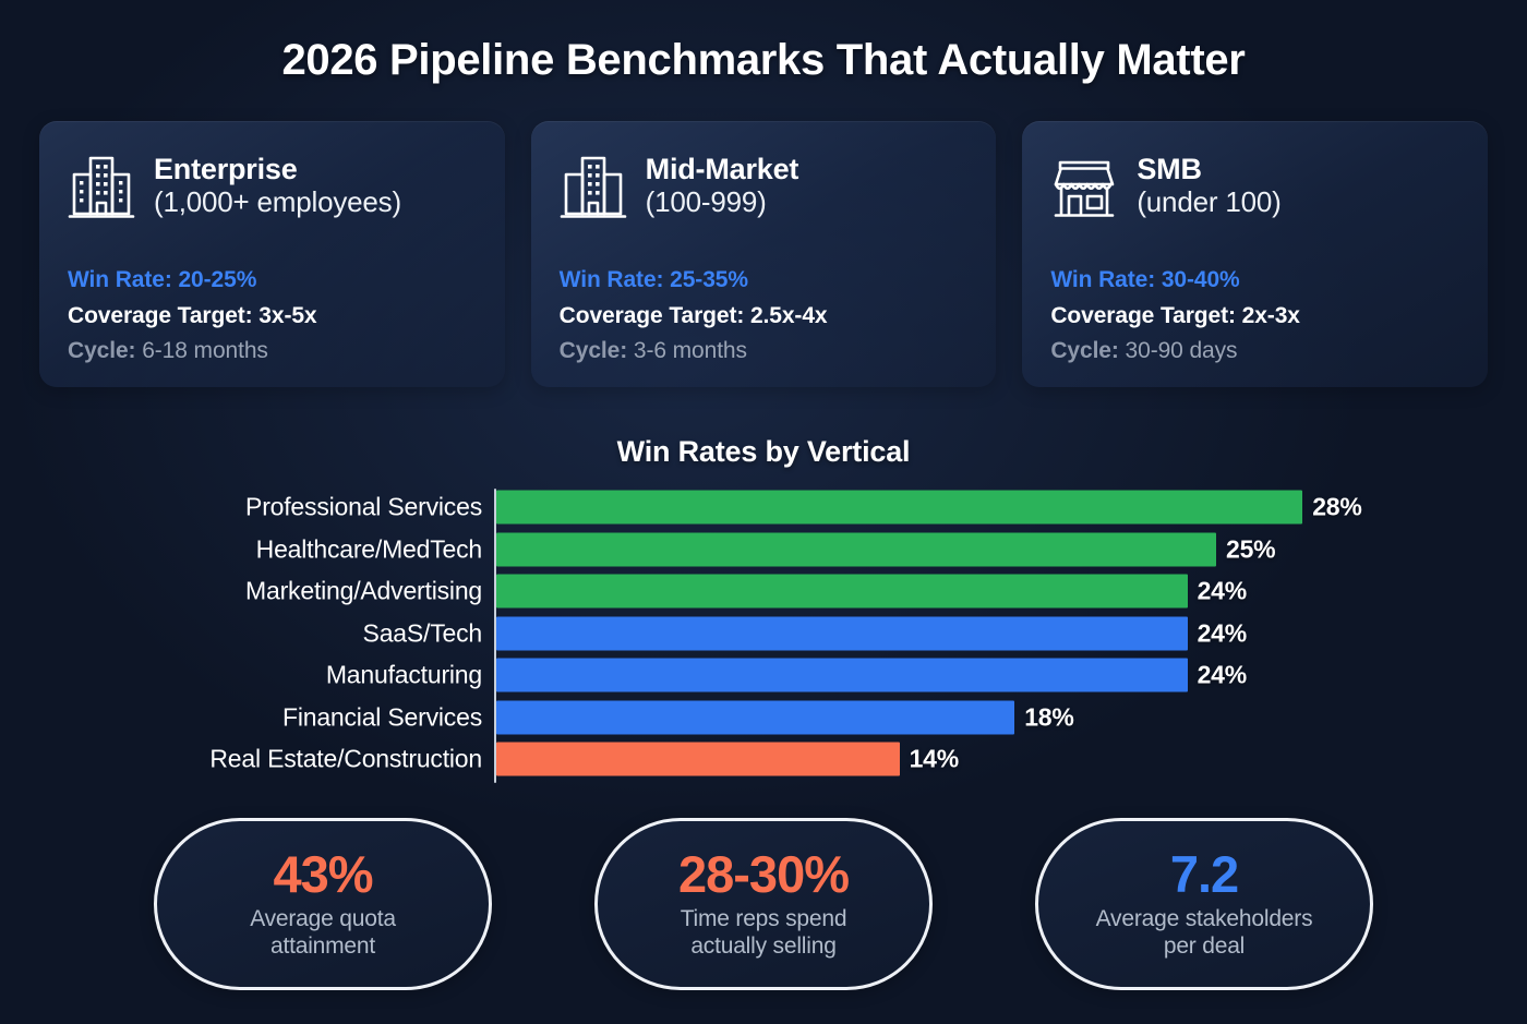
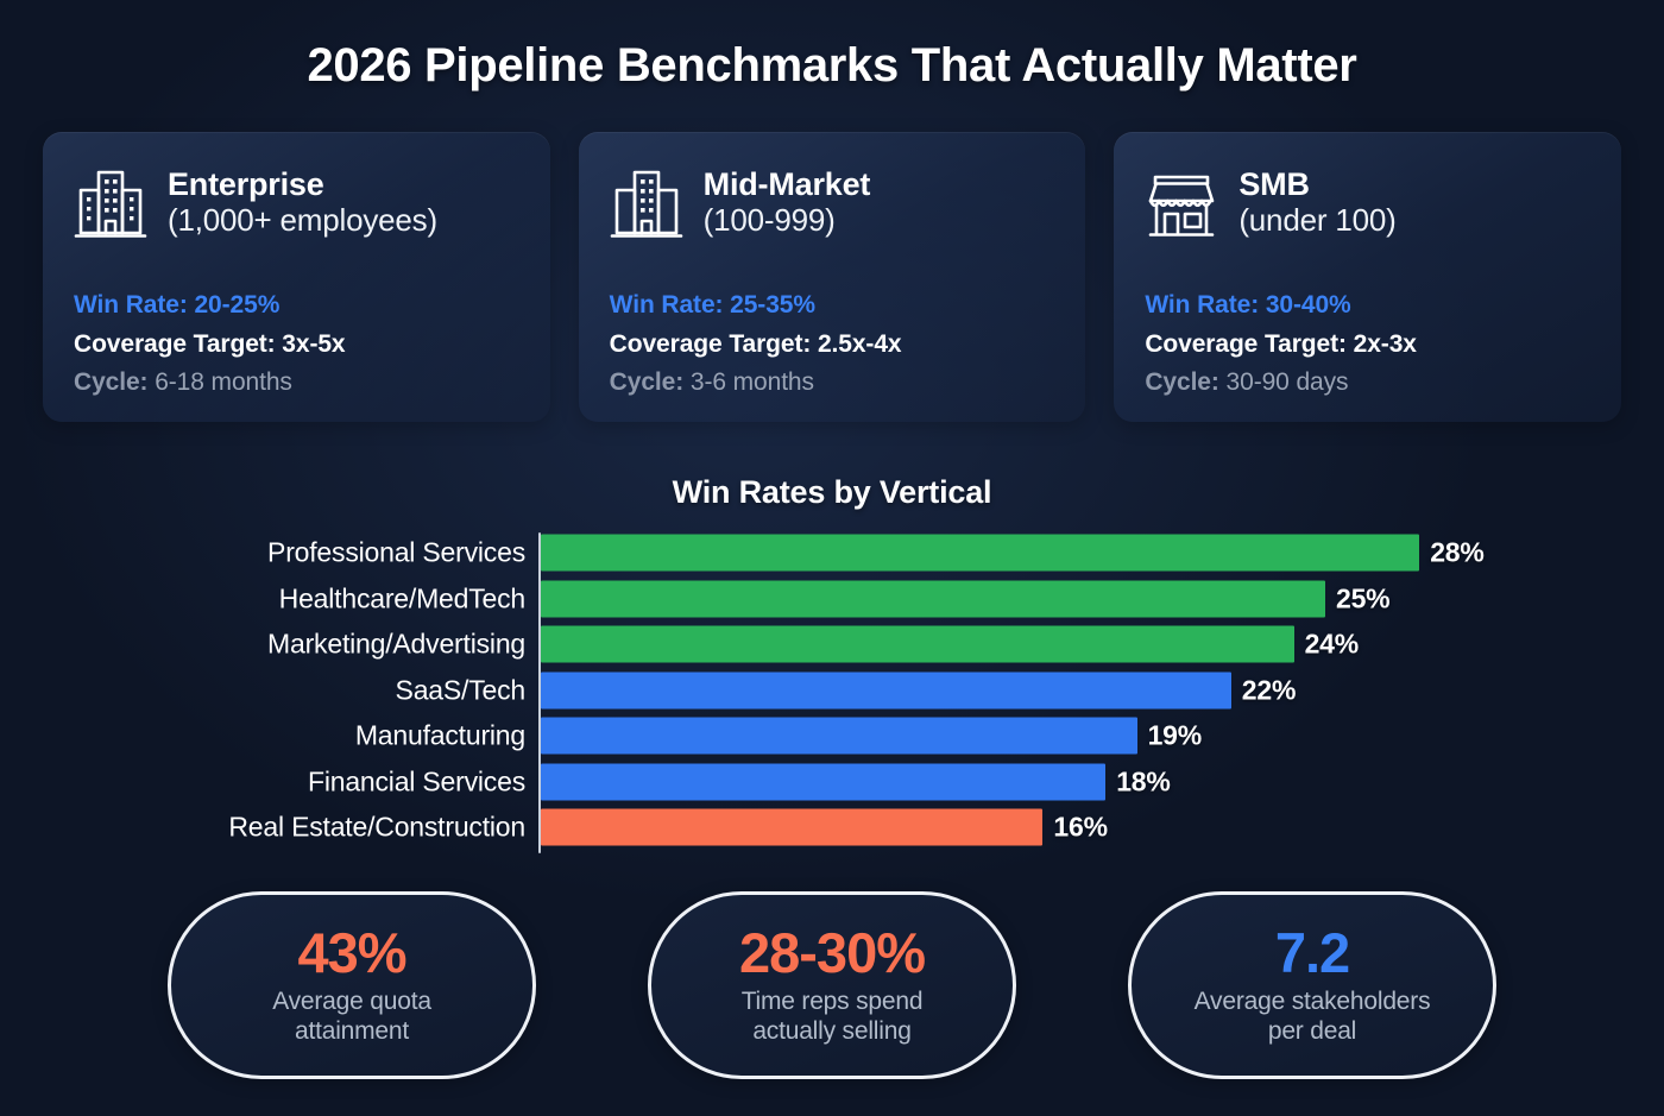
SaaS/Tech: 24% -> 22%
Manufacturing: 24% -> 19%
Real Estate/Construction: 14% -> 16%
